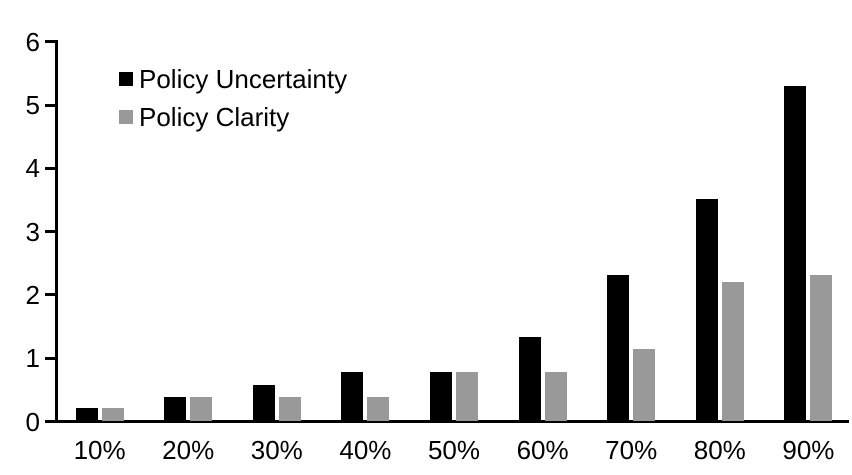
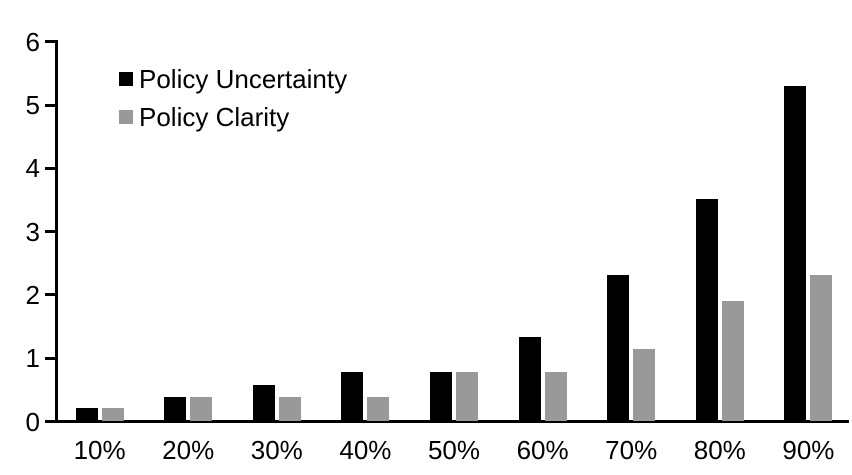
Policy Clarity/80%: 2.2 -> 1.9
